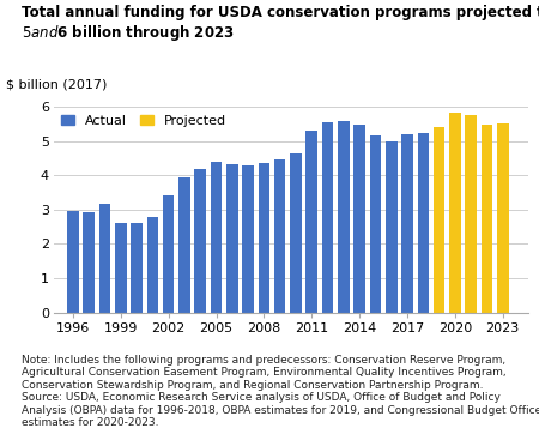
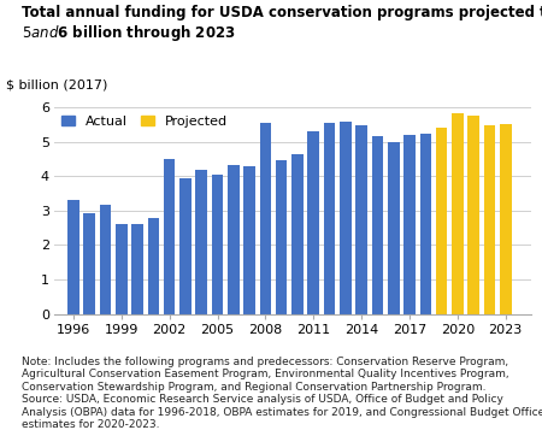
1996: 2.97 -> 3.30
2002: 3.42 -> 4.50
2005: 4.40 -> 4.05
2008: 4.37 -> 5.55
